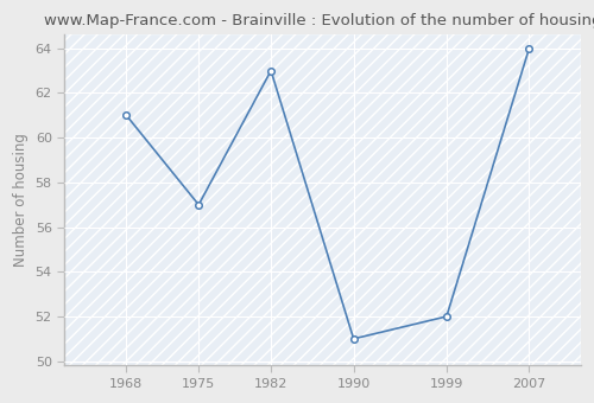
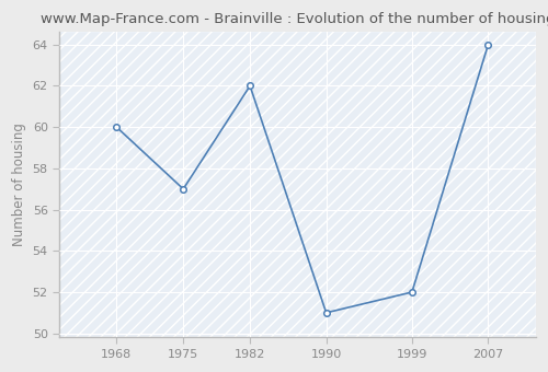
1968: 61 -> 60
1982: 63 -> 62
